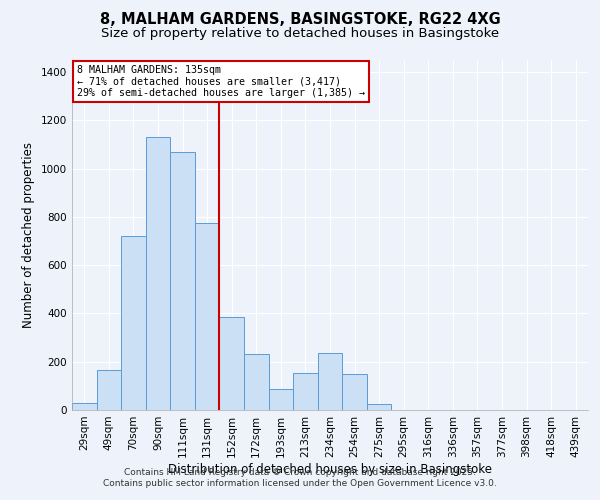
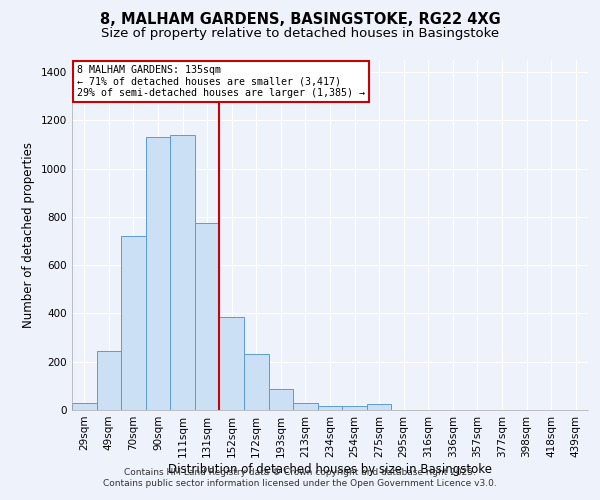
49sqm: 165 -> 245
111sqm: 1070 -> 1140
213sqm: 155 -> 28
234sqm: 235 -> 18
254sqm: 150 -> 15
